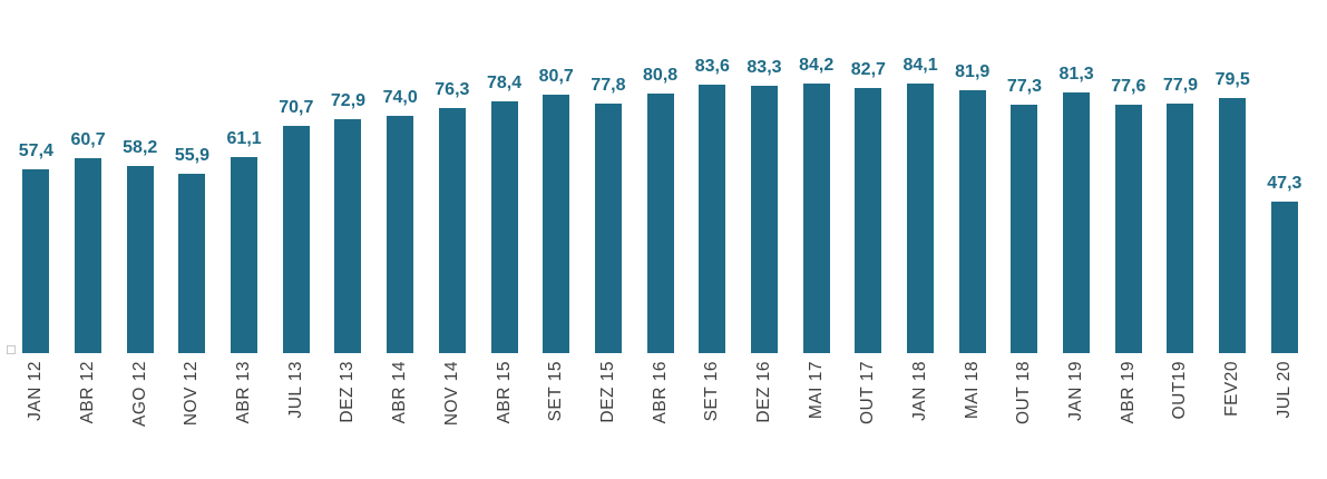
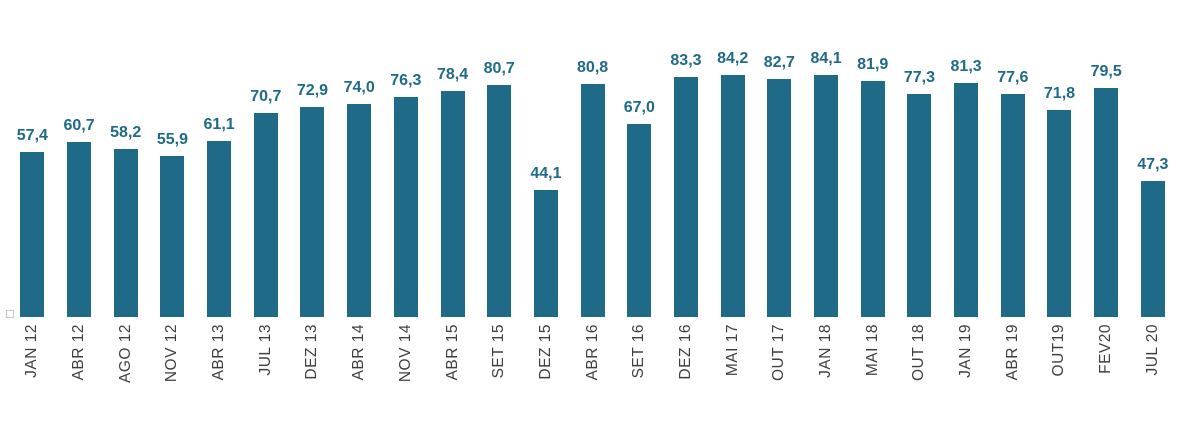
DEZ 15: 77,8 -> 44,1
SET 16: 83,6 -> 67,0
OUT19: 77,9 -> 71,8
